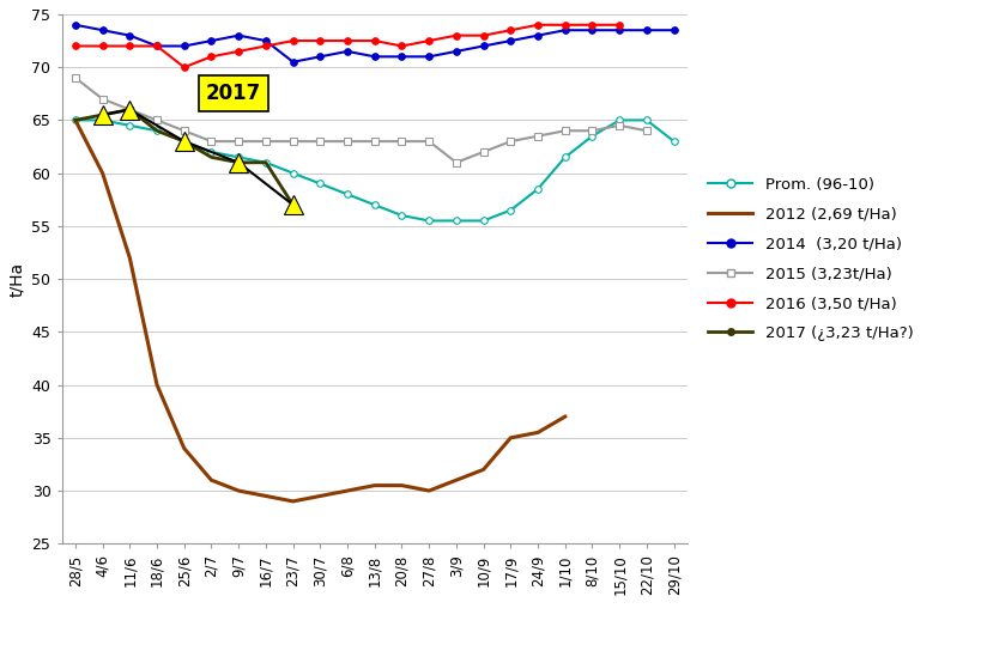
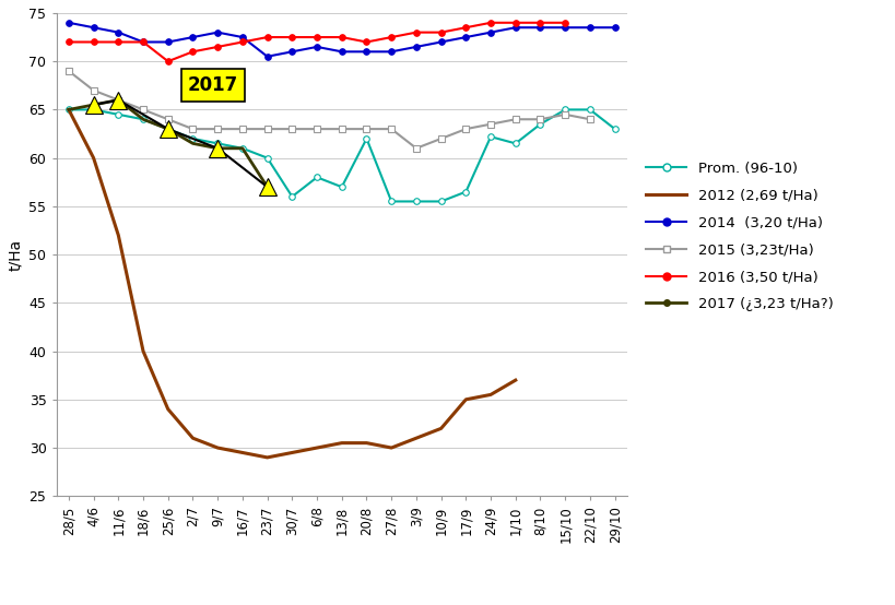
Prom. (96-10)/30/7: 59.0 -> 56.0
Prom. (96-10)/20/8: 56.0 -> 62.0
Prom. (96-10)/24/9: 58.5 -> 62.2
